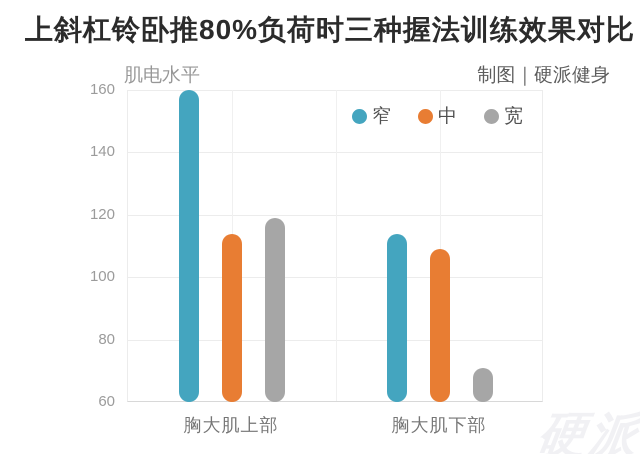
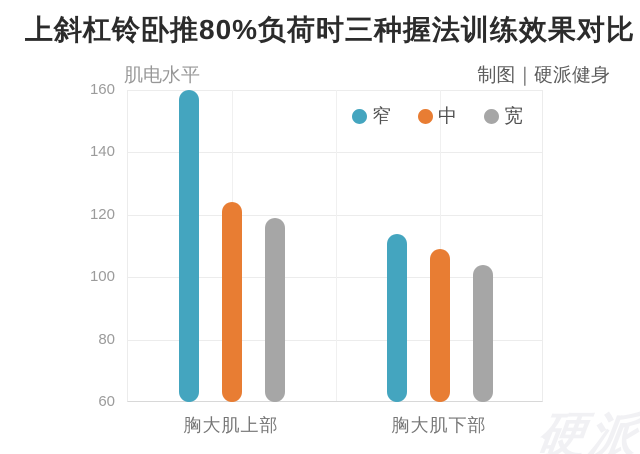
中/胸大肌上部: 114 -> 124
宽/胸大肌下部: 71 -> 104
